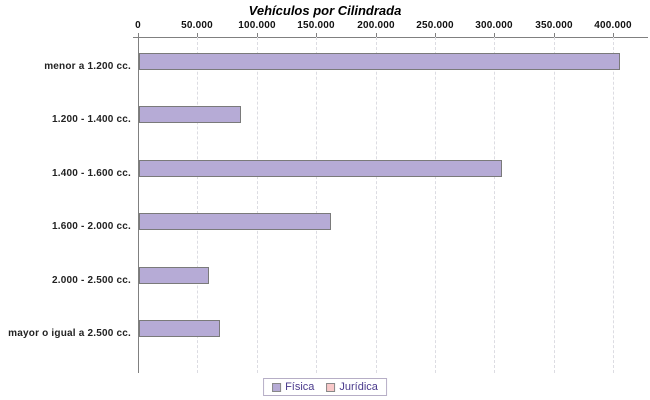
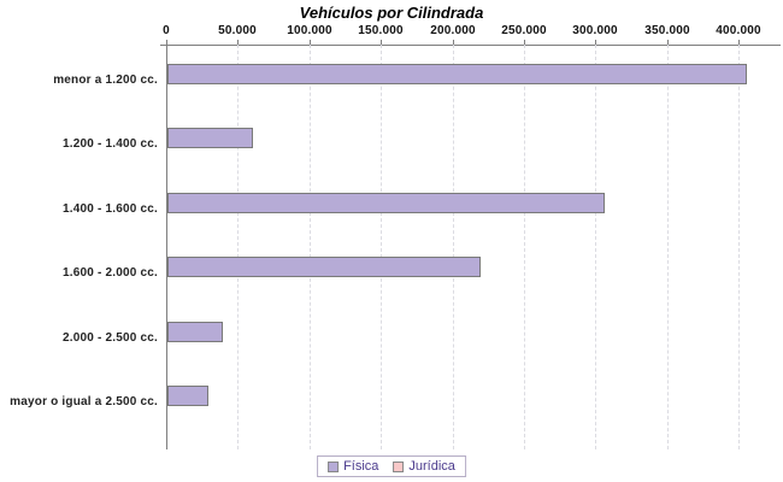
Física/1.200 - 1.400 cc.: 86000 -> 60000
Física/1.600 - 2.000 cc.: 162000 -> 219000
Física/2.000 - 2.500 cc.: 59000 -> 39000
Física/mayor o igual a 2.500 cc.: 68000 -> 29000
